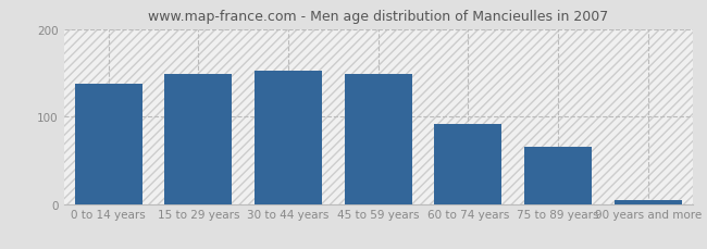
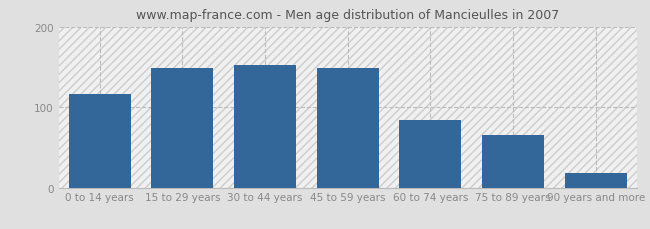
0 to 14 years: 137 -> 116
60 to 74 years: 92 -> 84
90 years and more: 4 -> 18
